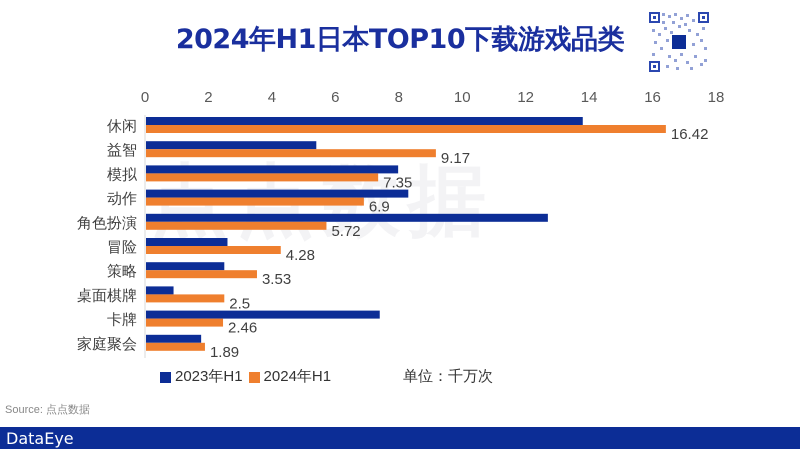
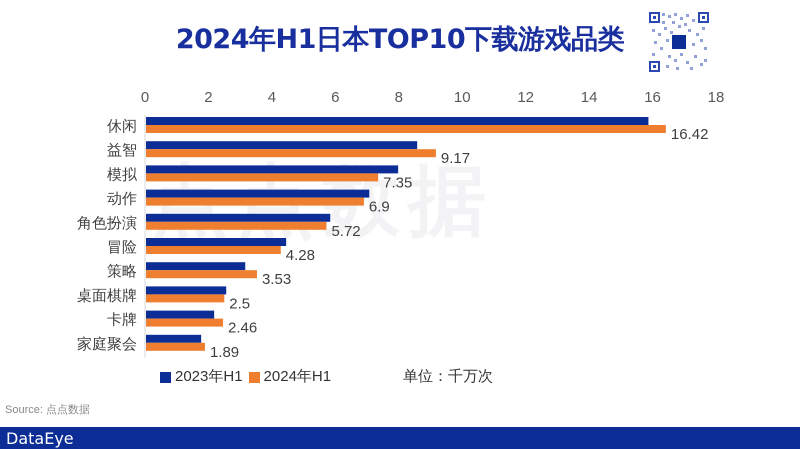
2023年H1/休闲: 13.8 -> 15.9
2023年H1/益智: 5.4 -> 8.6
2023年H1/动作: 8.3 -> 7.1
2023年H1/角色扮演: 12.7 -> 5.8
2023年H1/冒险: 2.6 -> 4.5
2023年H1/策略: 2.5 -> 3.2
2023年H1/桌面棋牌: 0.9 -> 2.6
2023年H1/卡牌: 7.4 -> 2.2
